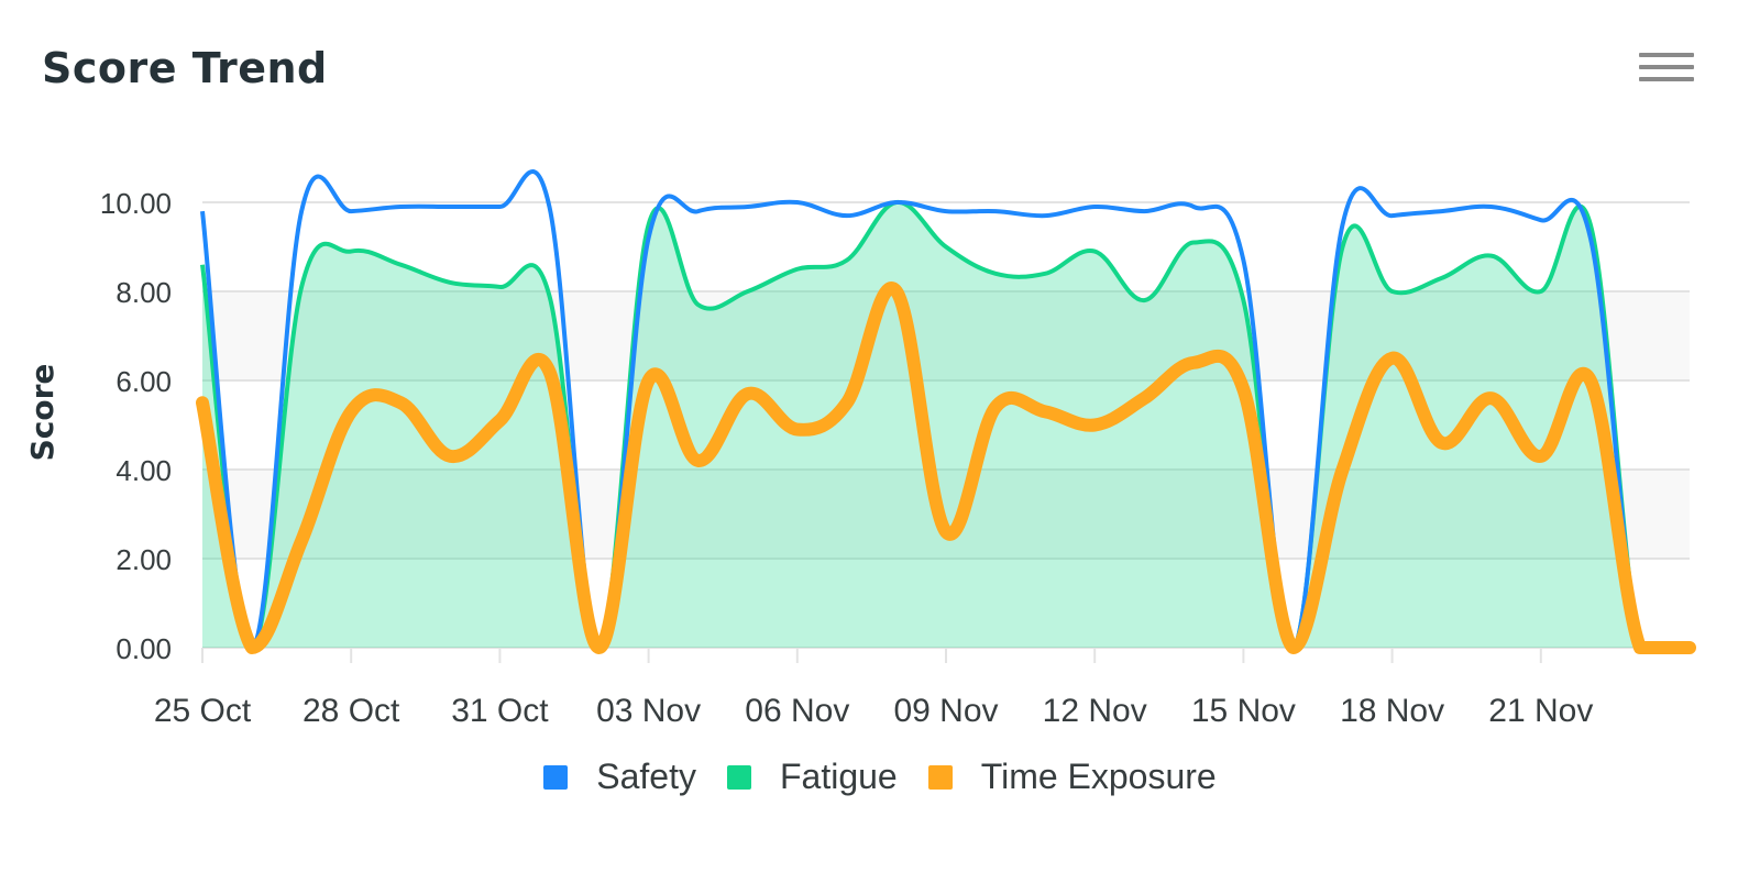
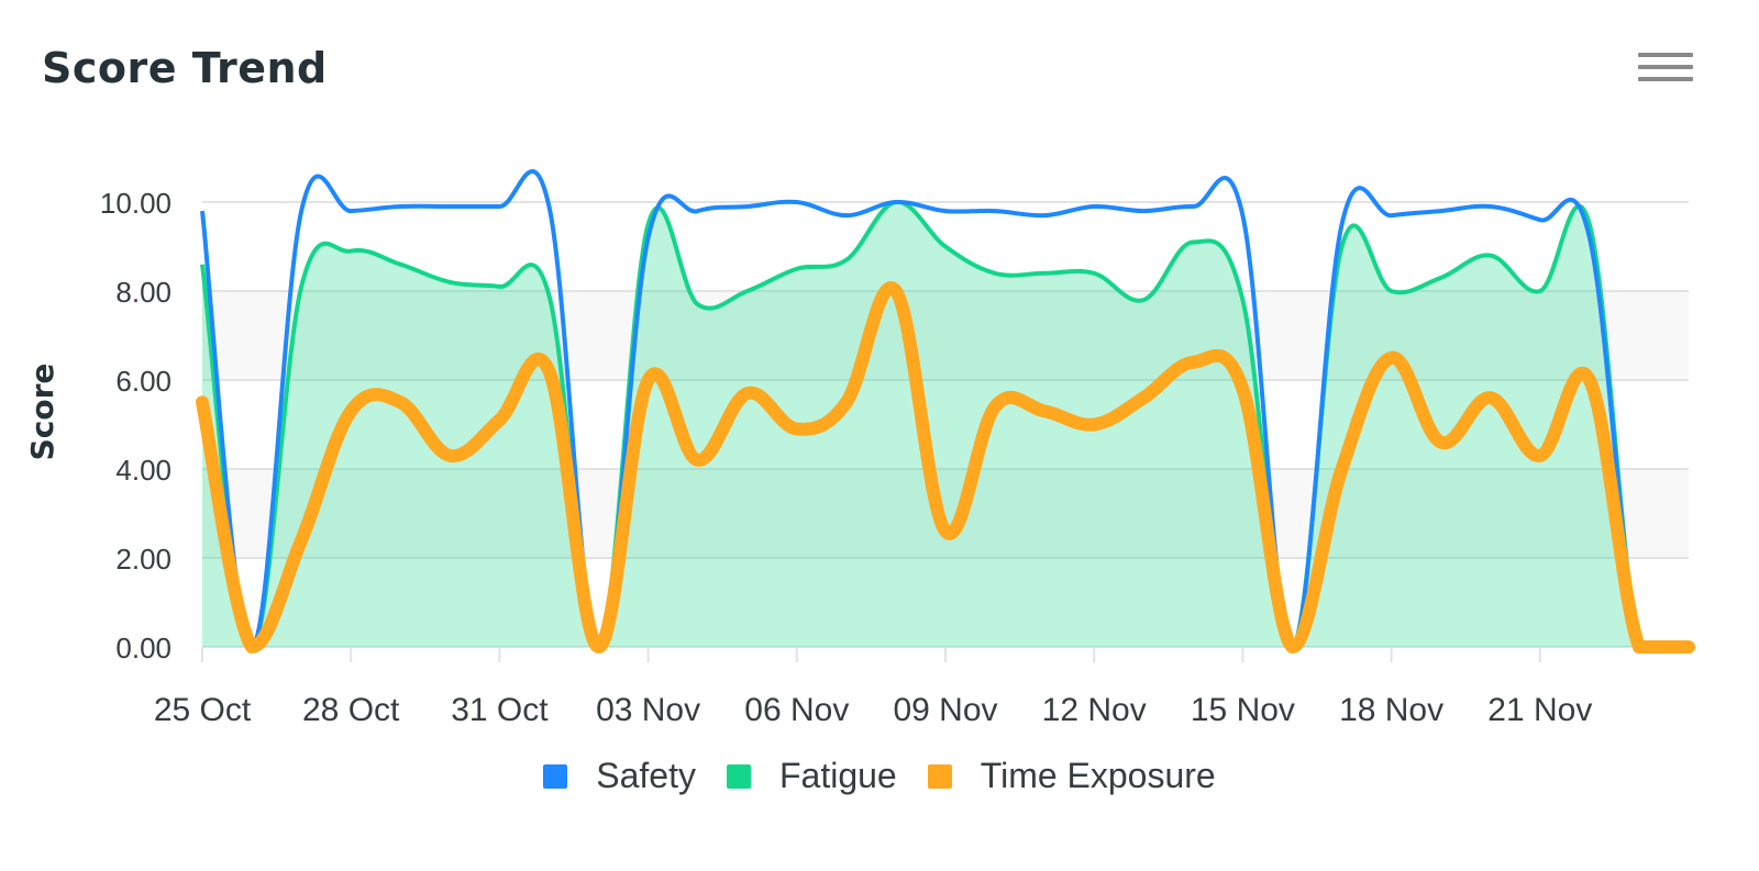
Fatigue/12 Nov: 8.9 -> 8.4
Safety/15 Nov: 8.7 -> 9.7
